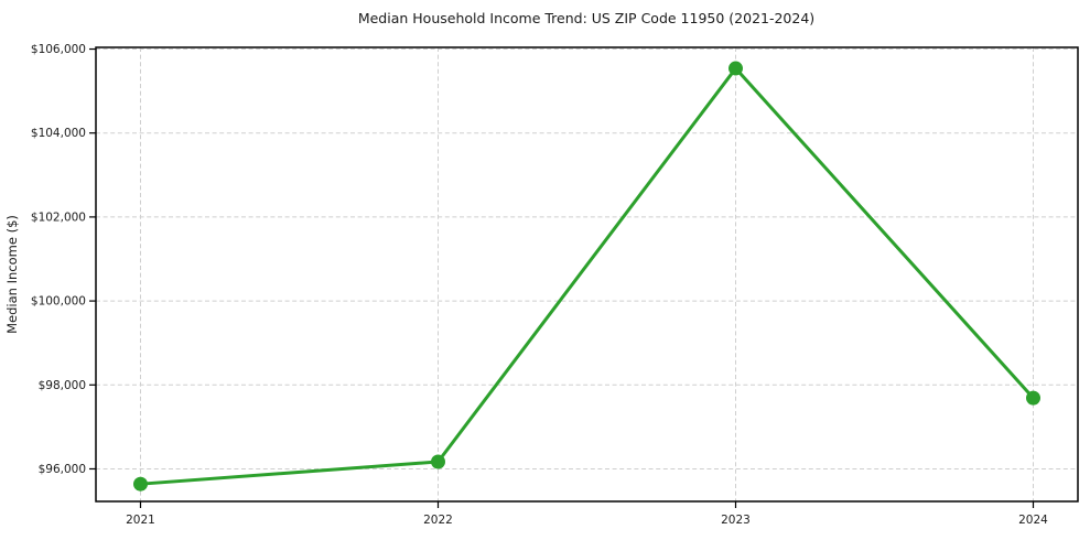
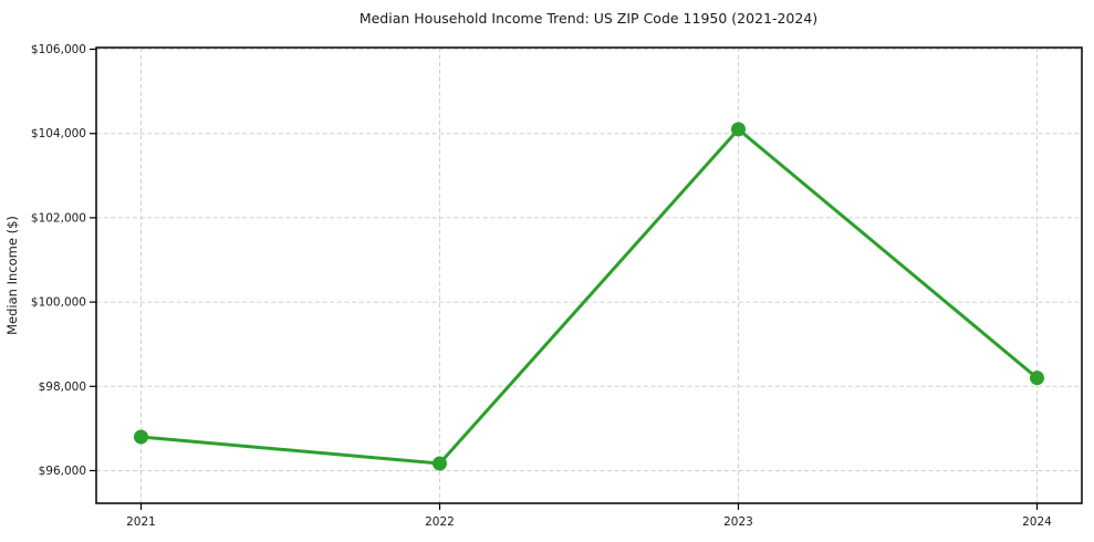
2021: $95600 -> $96800
2023: $105500 -> $104100
2024: $97700 -> $98200
